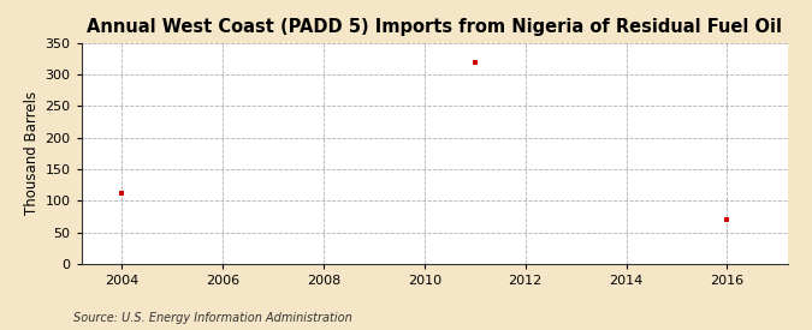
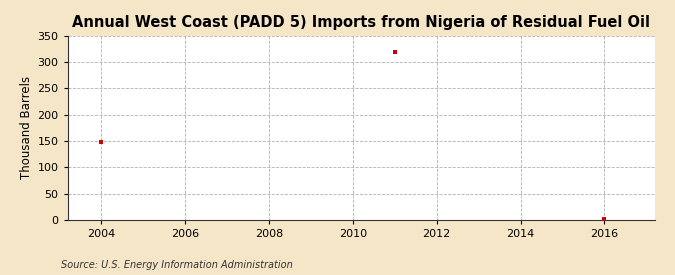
2004: 112 -> 148
2016: 70 -> 2
